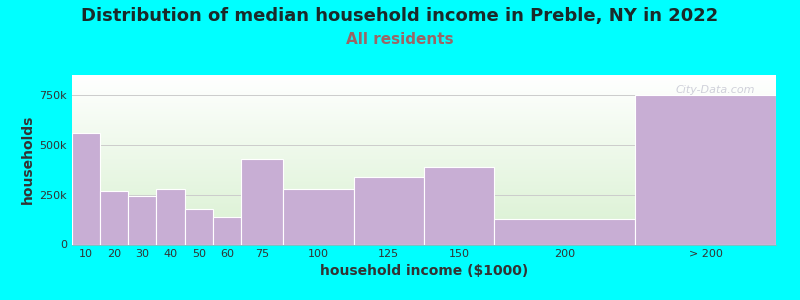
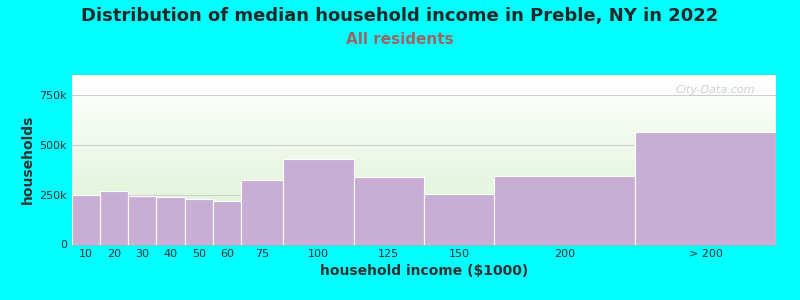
10: 560k -> 250k
40: 280k -> 240k
50: 180k -> 230k
60: 140k -> 220k
75: 430k -> 320k
100: 280k -> 430k
150: 390k -> 260k
200: 130k -> 340k
> 200: 750k -> 560k
